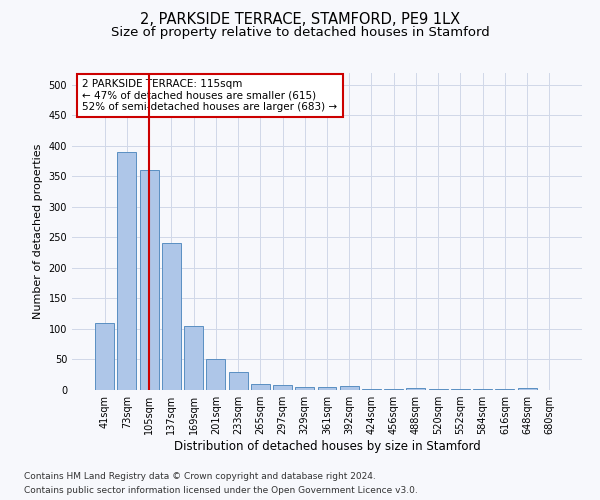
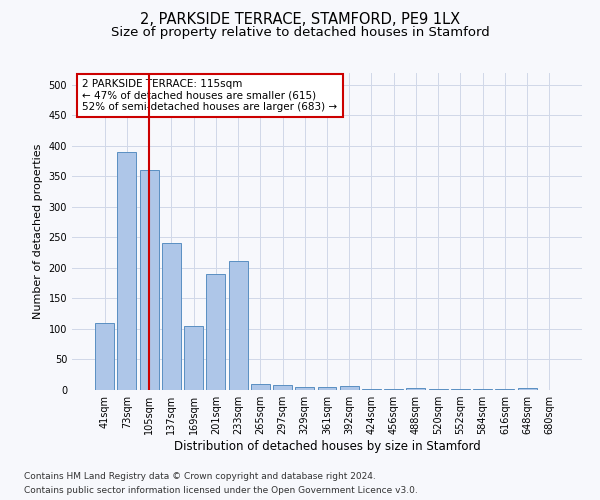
201sqm: 50 -> 190
233sqm: 30 -> 212
